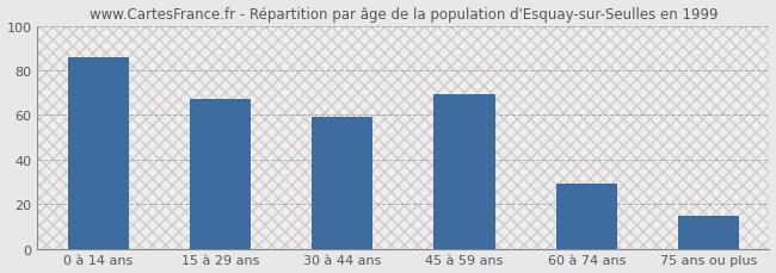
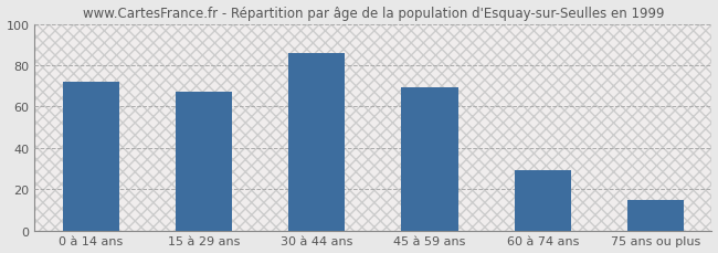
0 à 14 ans: 86 -> 72
30 à 44 ans: 59 -> 86
